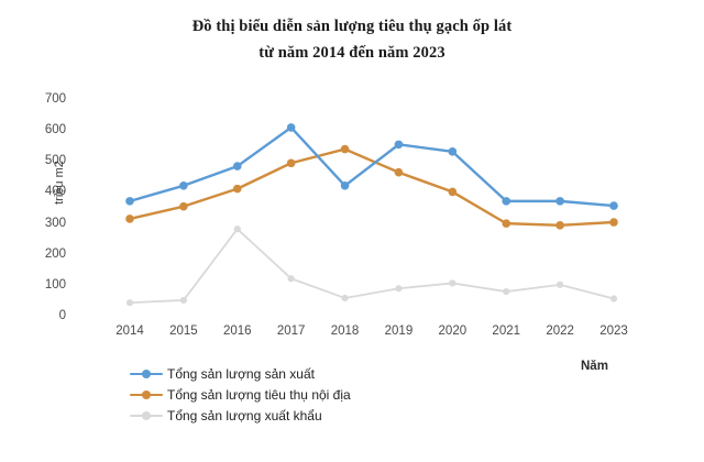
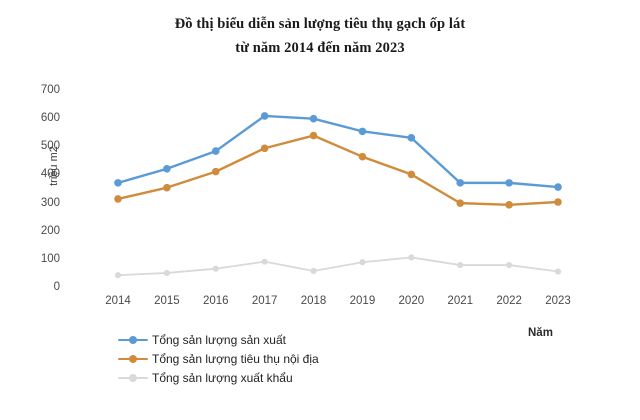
Tổng sản lượng xuất khẩu/2016: 280 -> 60
Tổng sản lượng xuất khẩu/2017: 120 -> 90
Tổng sản lượng sản xuất/2018: 420 -> 600
Tổng sản lượng xuất khẩu/2022: 100 -> 80
